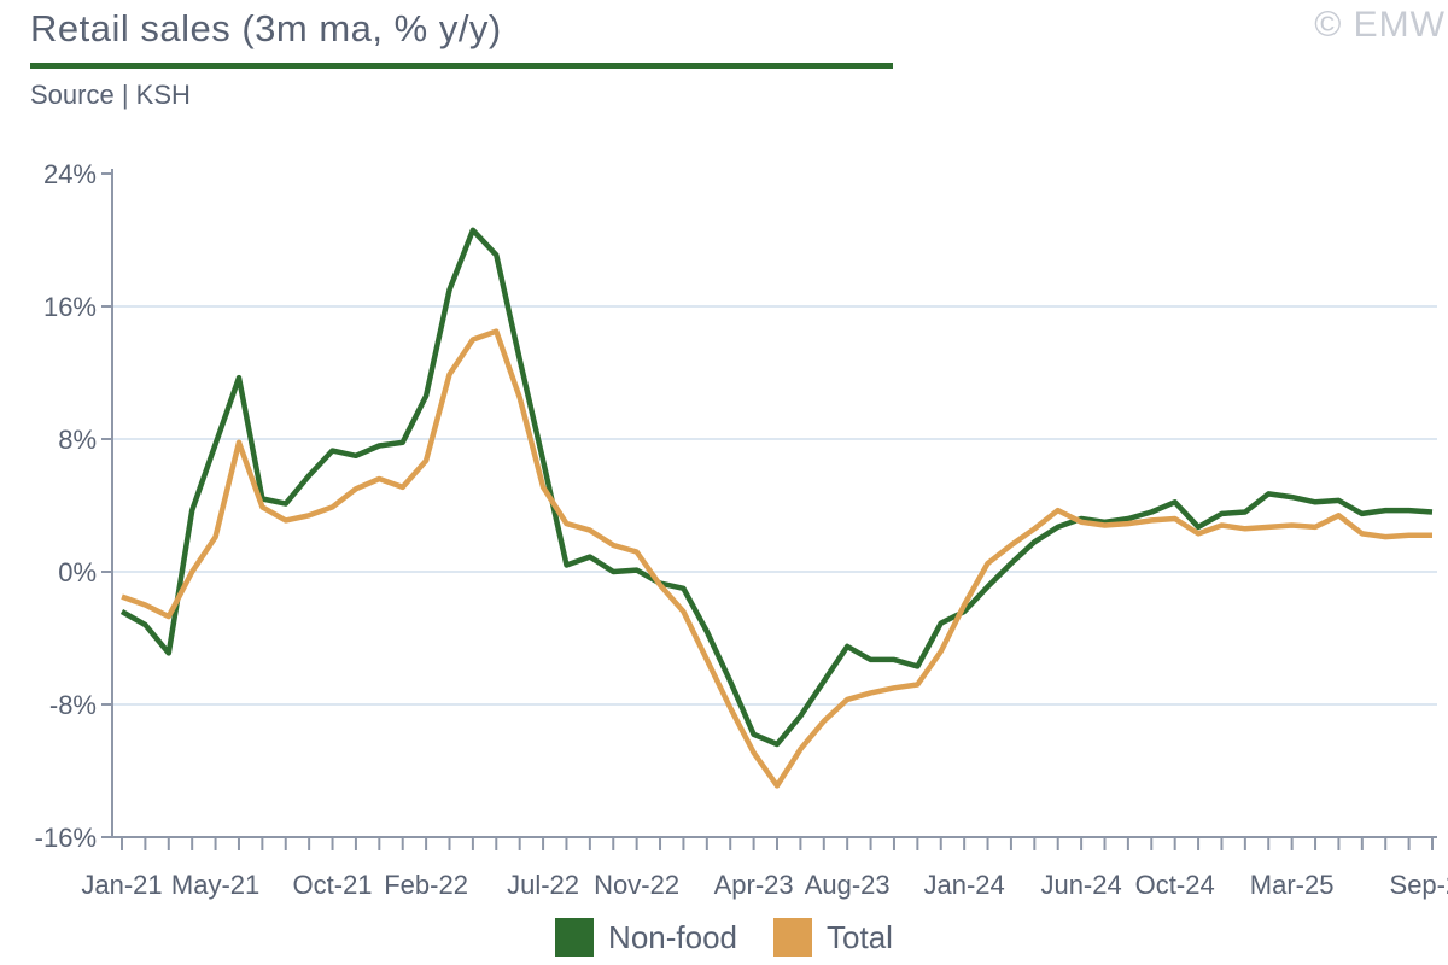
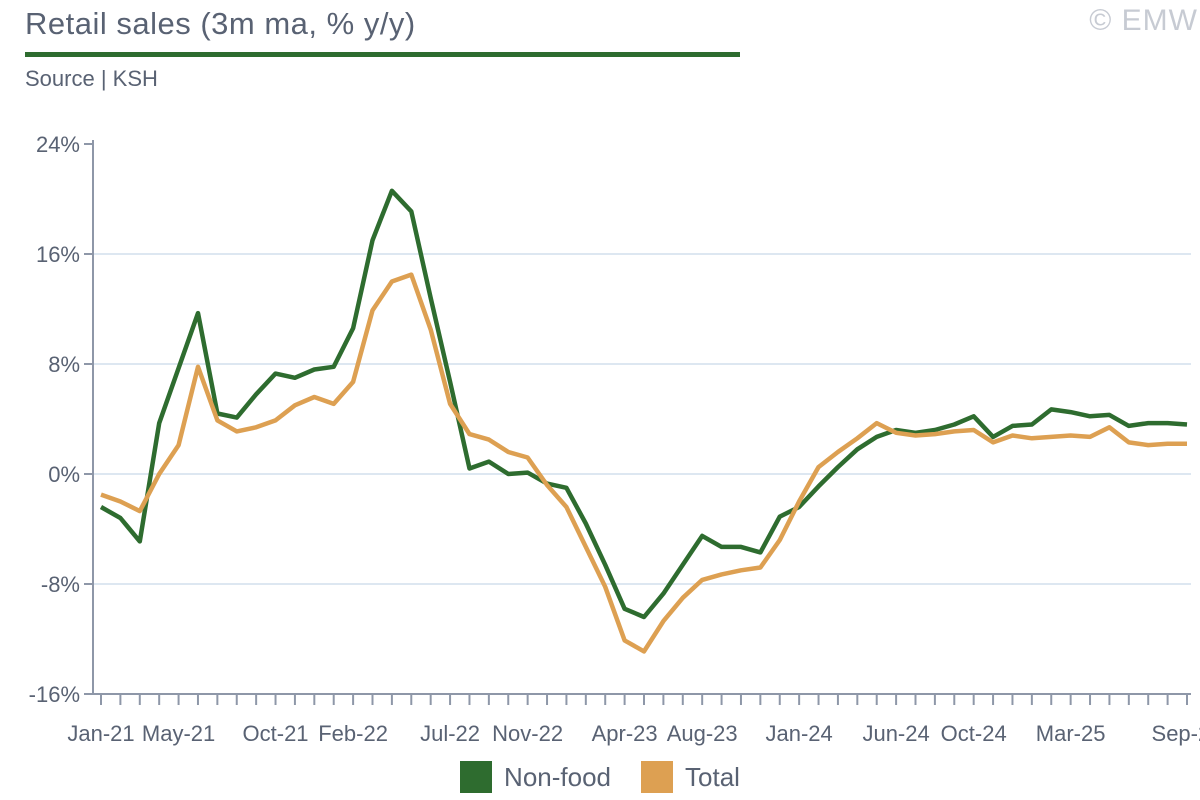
Total/Apr-23: -10.9% -> -12.1%
